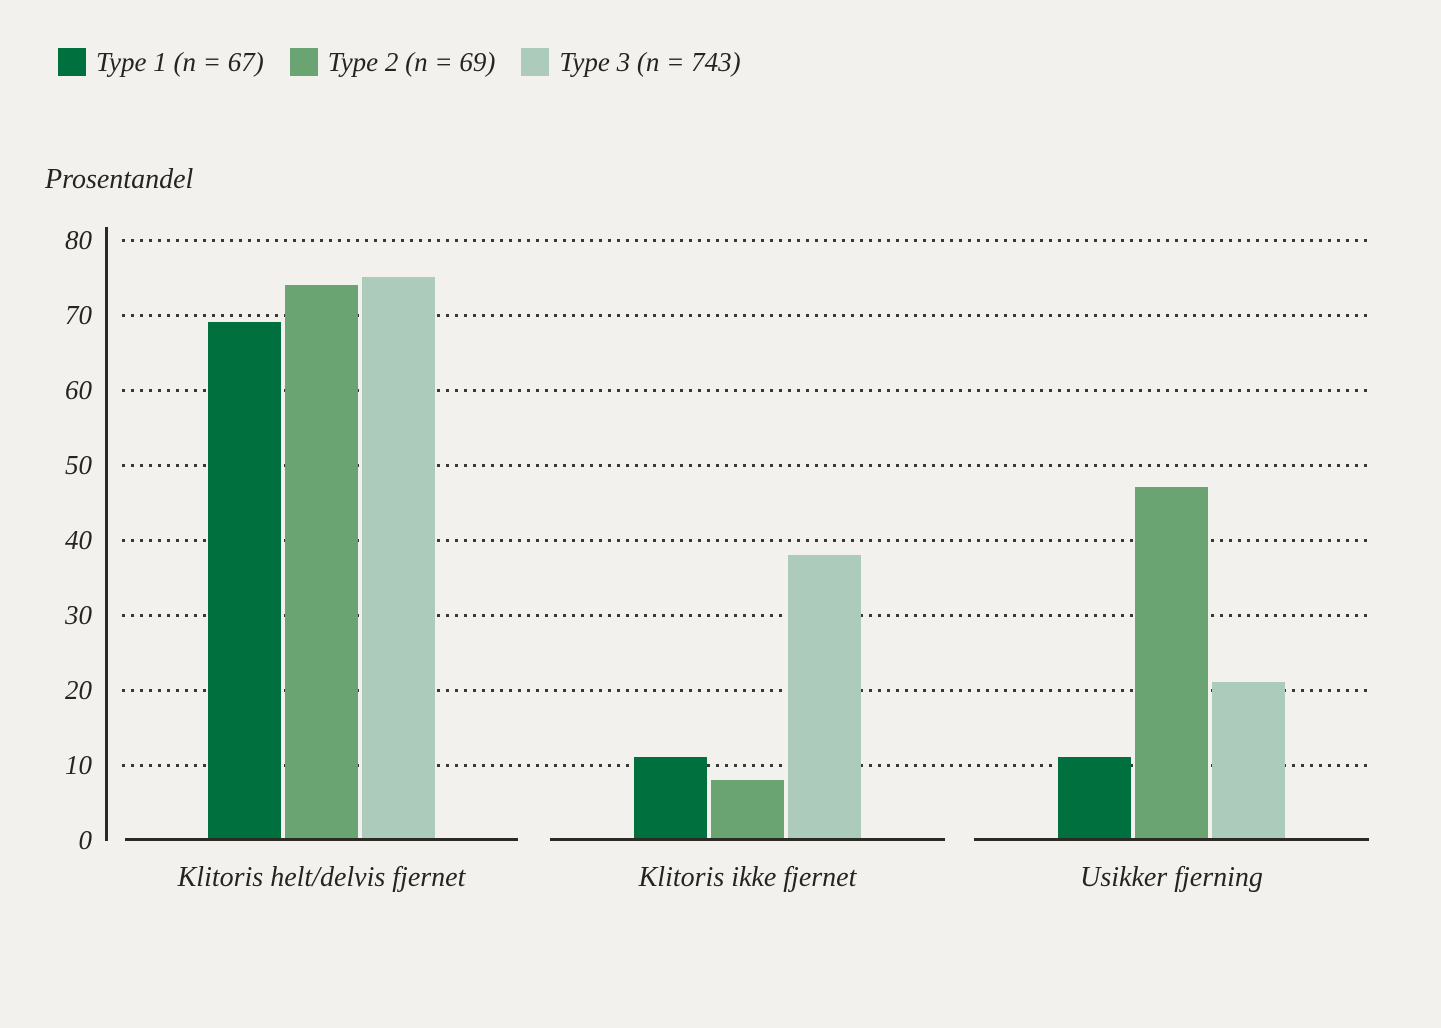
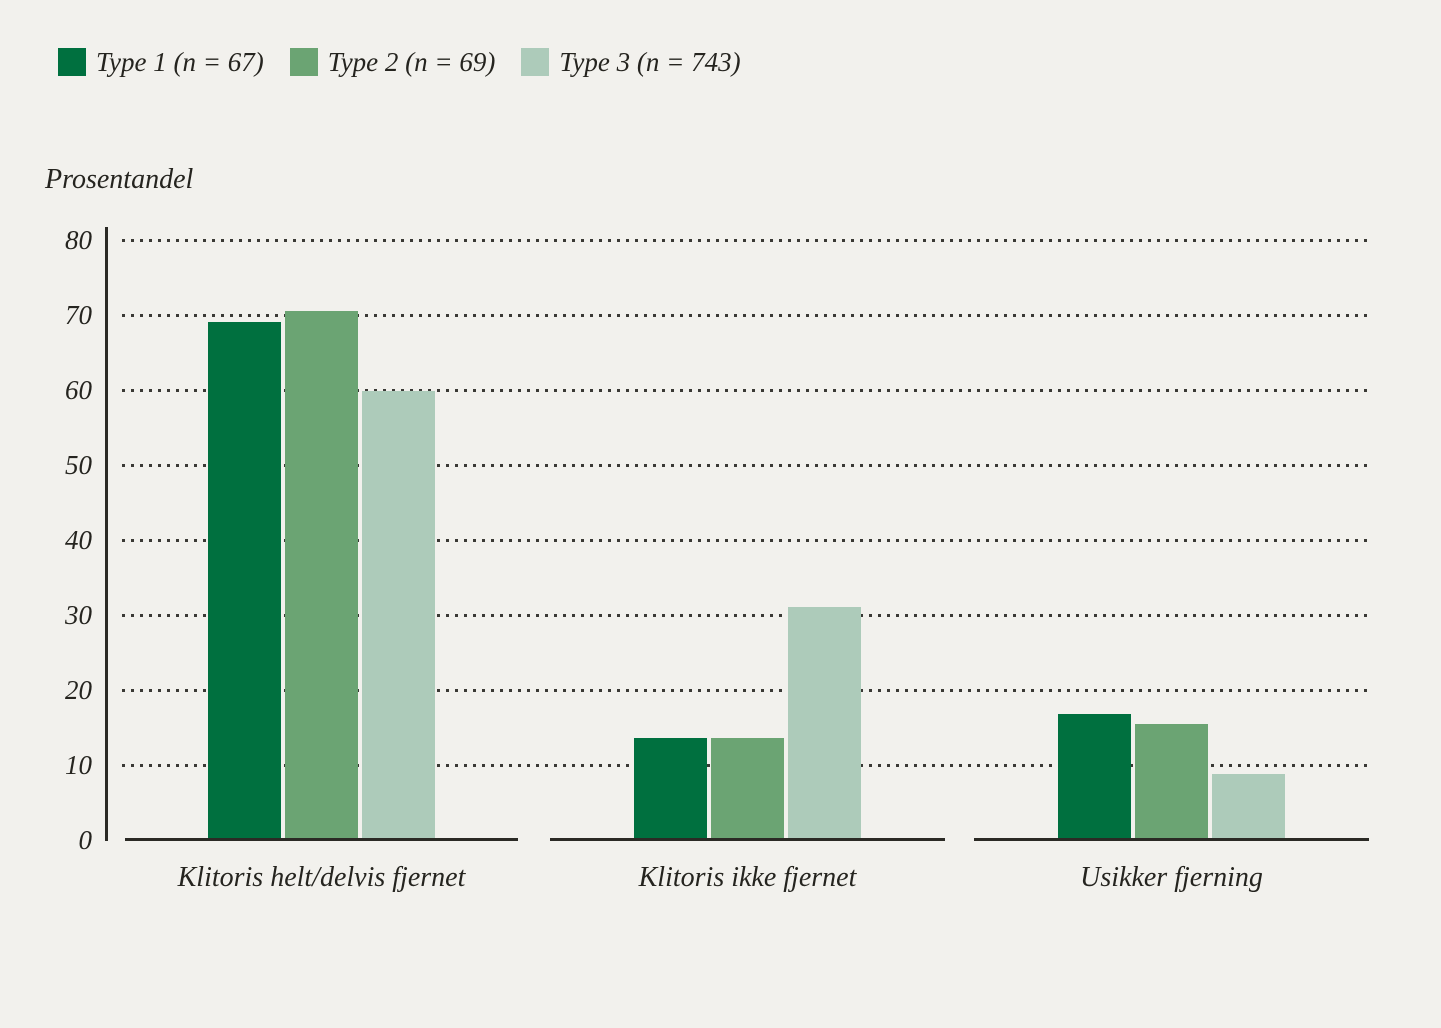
Type 2 (n = 69)/Klitoris helt/delvis fjernet: 74 -> 70
Type 3 (n = 743)/Klitoris helt/delvis fjernet: 75 -> 60
Type 1 (n = 67)/Klitoris ikke fjernet: 11 -> 14
Type 2 (n = 69)/Klitoris ikke fjernet: 8 -> 14
Type 3 (n = 743)/Klitoris ikke fjernet: 38 -> 31
Type 1 (n = 67)/Usikker fjerning: 11 -> 17
Type 2 (n = 69)/Usikker fjerning: 47 -> 15
Type 3 (n = 743)/Usikker fjerning: 21 -> 9
